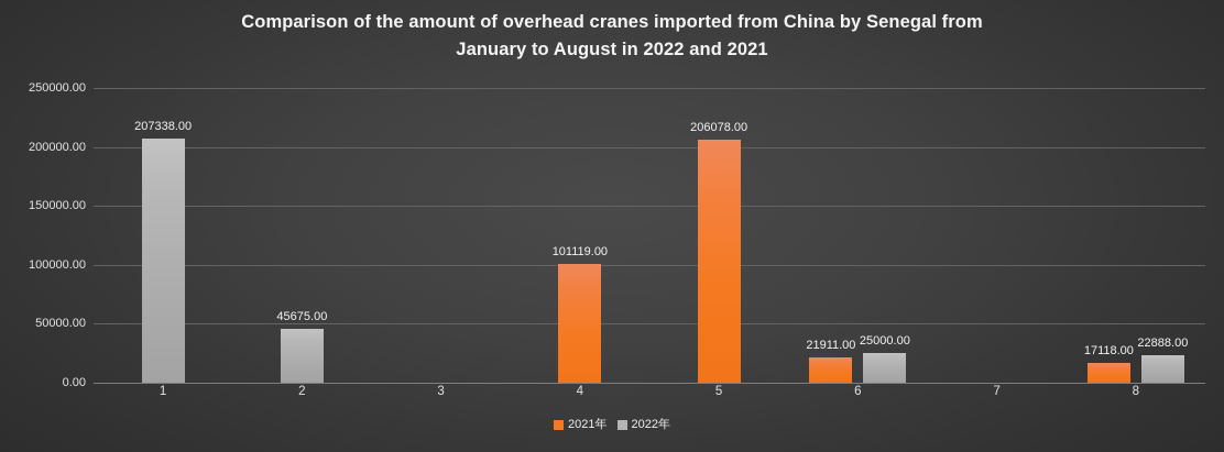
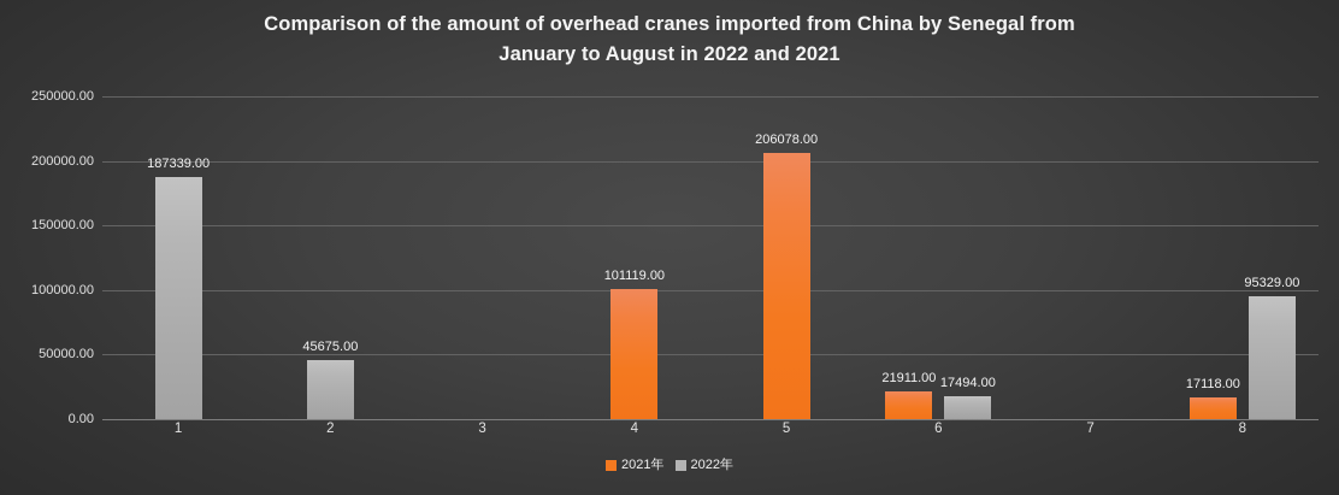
2022年/1: 207338.00 -> 187339.00
2022年/6: 25000.00 -> 17494.00
2022年/8: 22888.00 -> 95329.00
